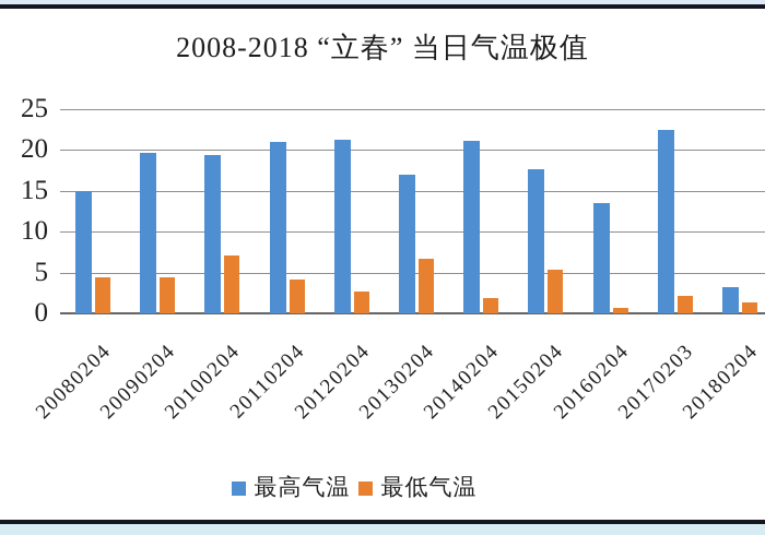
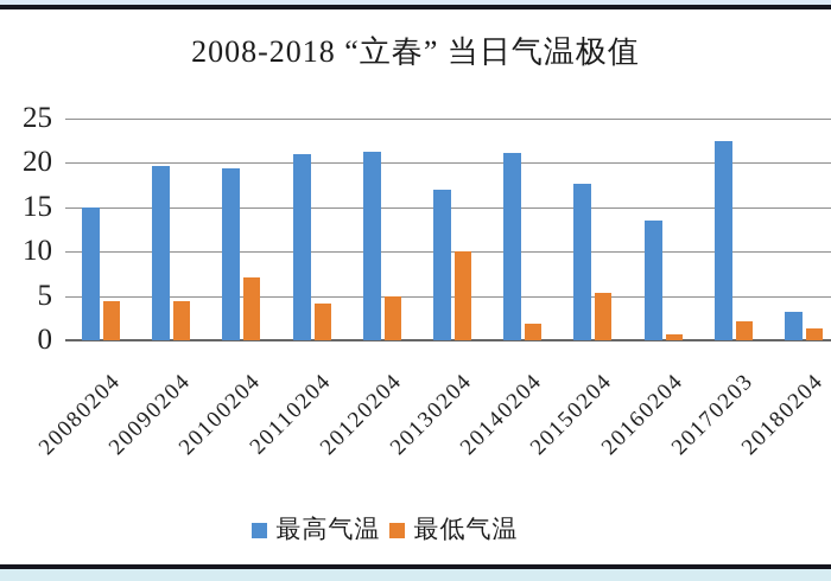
最低气温/20120204: 3 -> 5
最低气温/20130204: 7 -> 10
